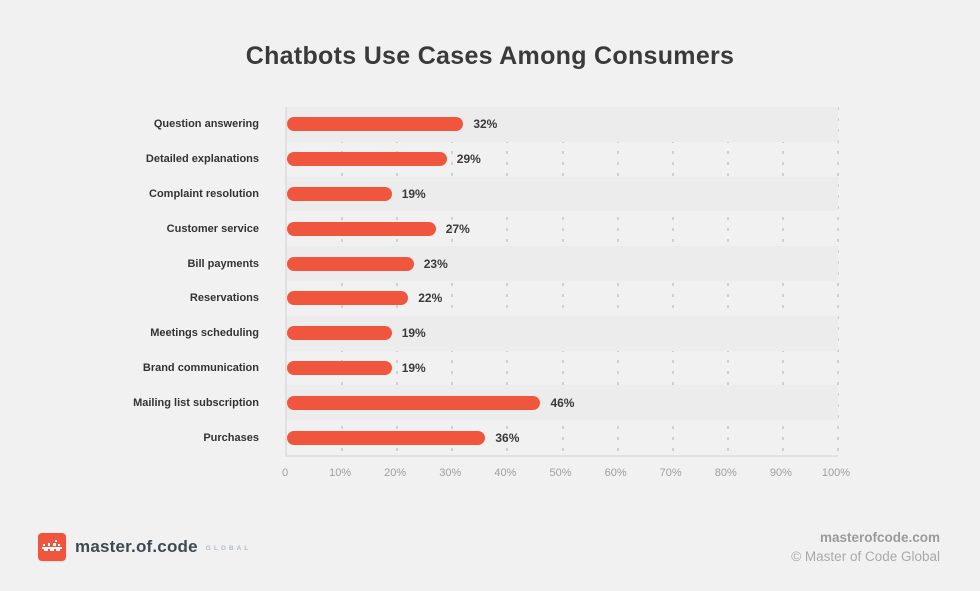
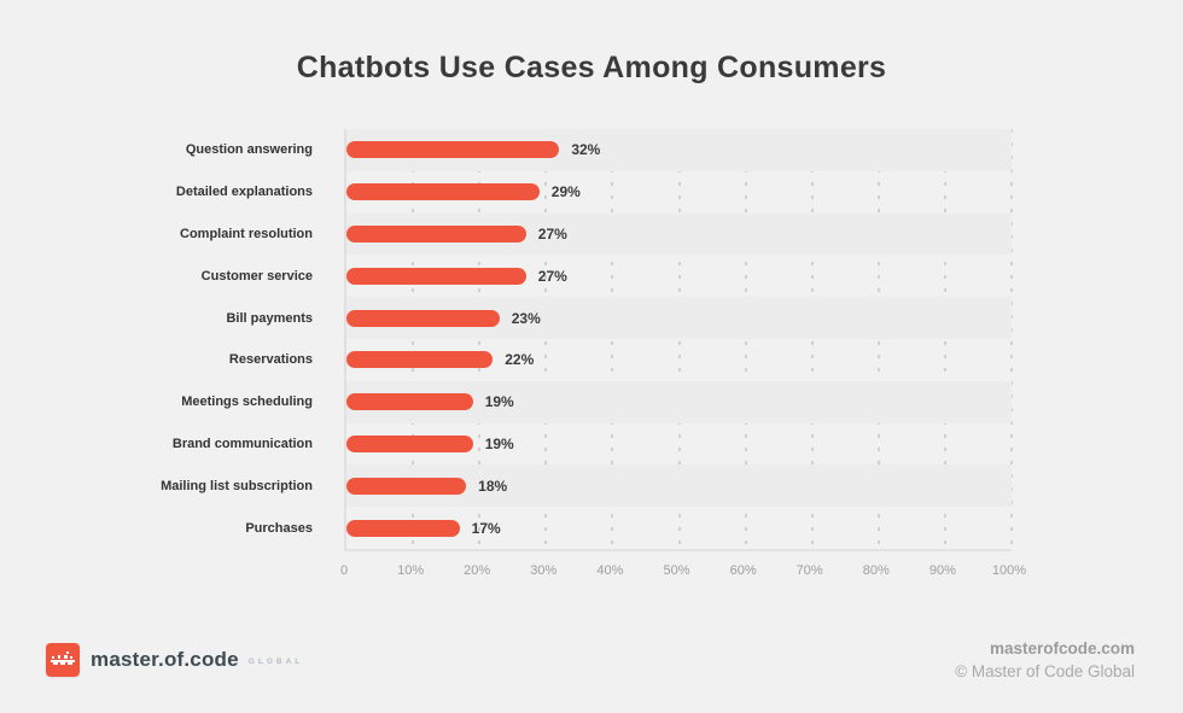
Complaint resolution: 19% -> 27%
Mailing list subscription: 46% -> 18%
Purchases: 36% -> 17%
